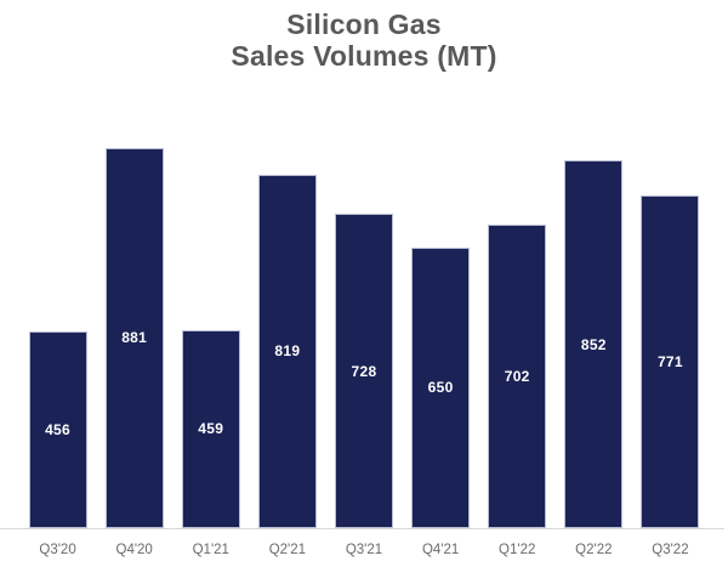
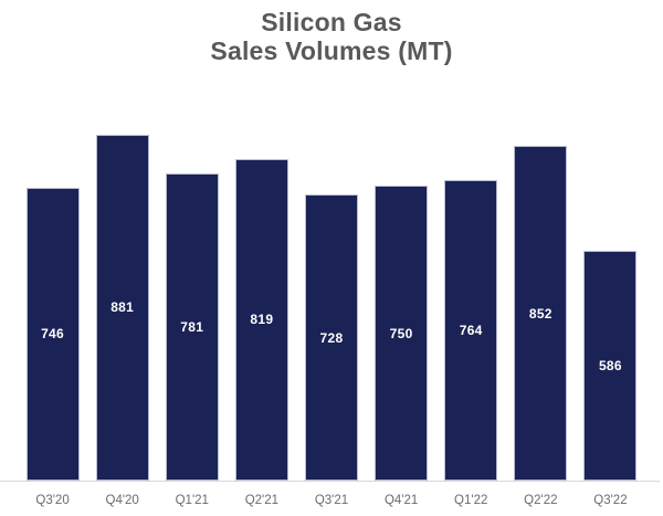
Q3'20: 456 -> 746
Q1'21: 459 -> 781
Q4'21: 650 -> 750
Q1'22: 702 -> 764
Q3'22: 771 -> 586
